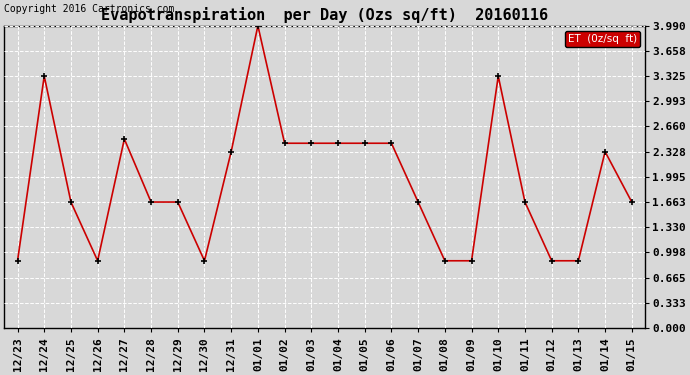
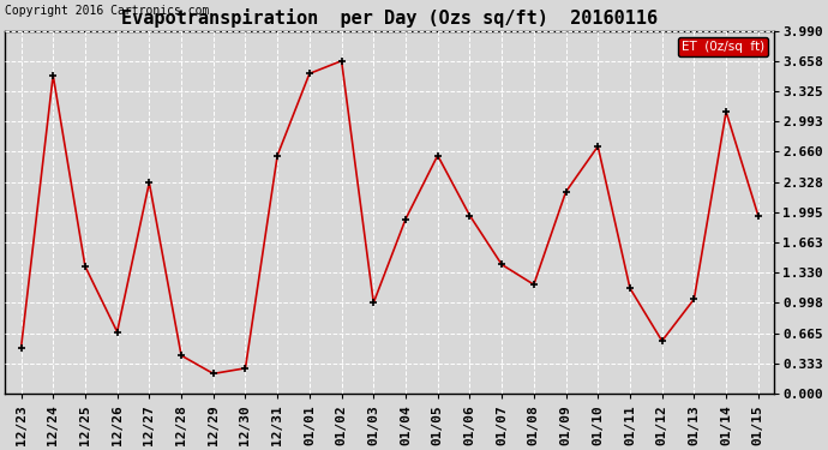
12/23: 0.89 -> 0.50
12/24: 3.33 -> 3.50
12/25: 1.66 -> 1.40
12/26: 0.89 -> 0.68
12/27: 2.50 -> 2.32
12/28: 1.66 -> 0.42
12/29: 1.66 -> 0.22
12/30: 0.89 -> 0.28
12/31: 2.33 -> 2.62
01/01: 3.99 -> 3.52
01/02: 2.44 -> 3.66
01/03: 2.44 -> 1.00
01/04: 2.44 -> 1.92
01/05: 2.44 -> 2.62
01/06: 2.44 -> 1.96
01/07: 1.66 -> 1.42
01/08: 0.89 -> 1.20
01/09: 0.89 -> 2.22
01/10: 3.33 -> 2.72
01/11: 1.66 -> 1.16
01/12: 0.89 -> 0.58
01/13: 0.89 -> 1.04
01/14: 2.33 -> 3.10
01/15: 1.66 -> 1.96
